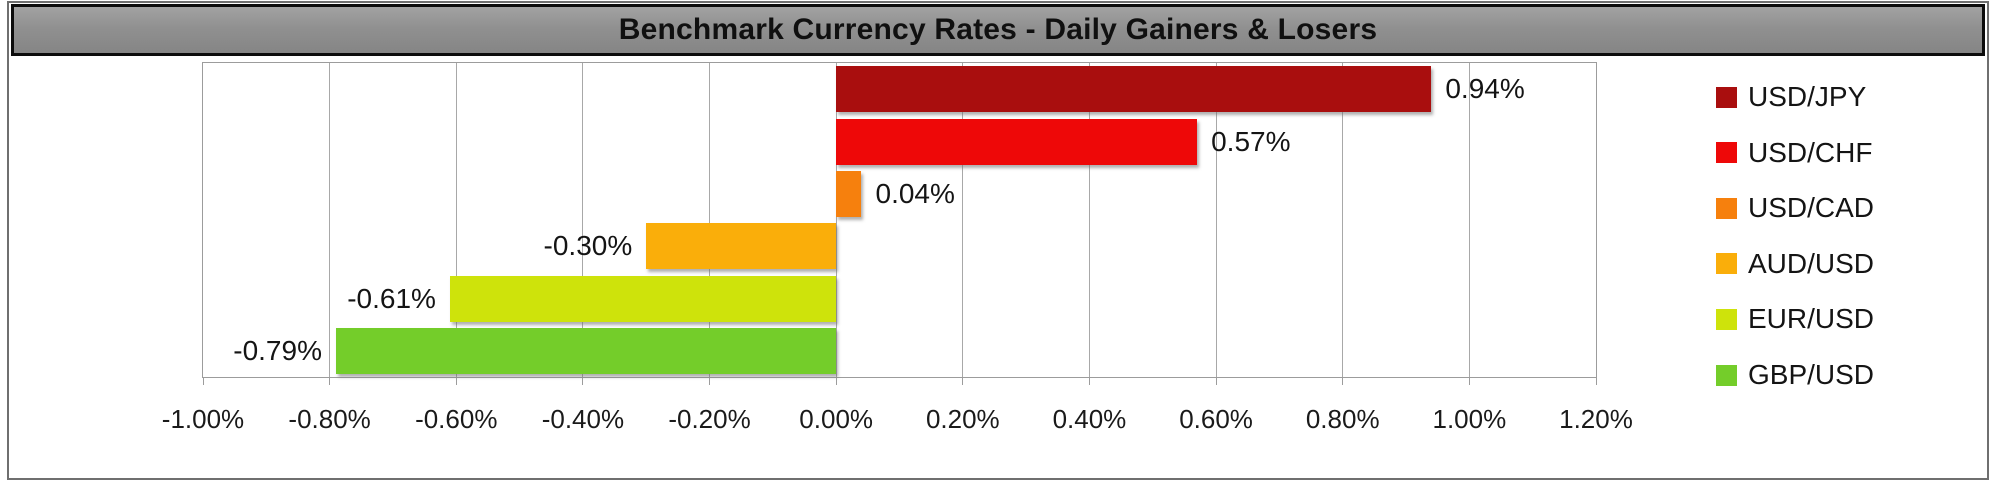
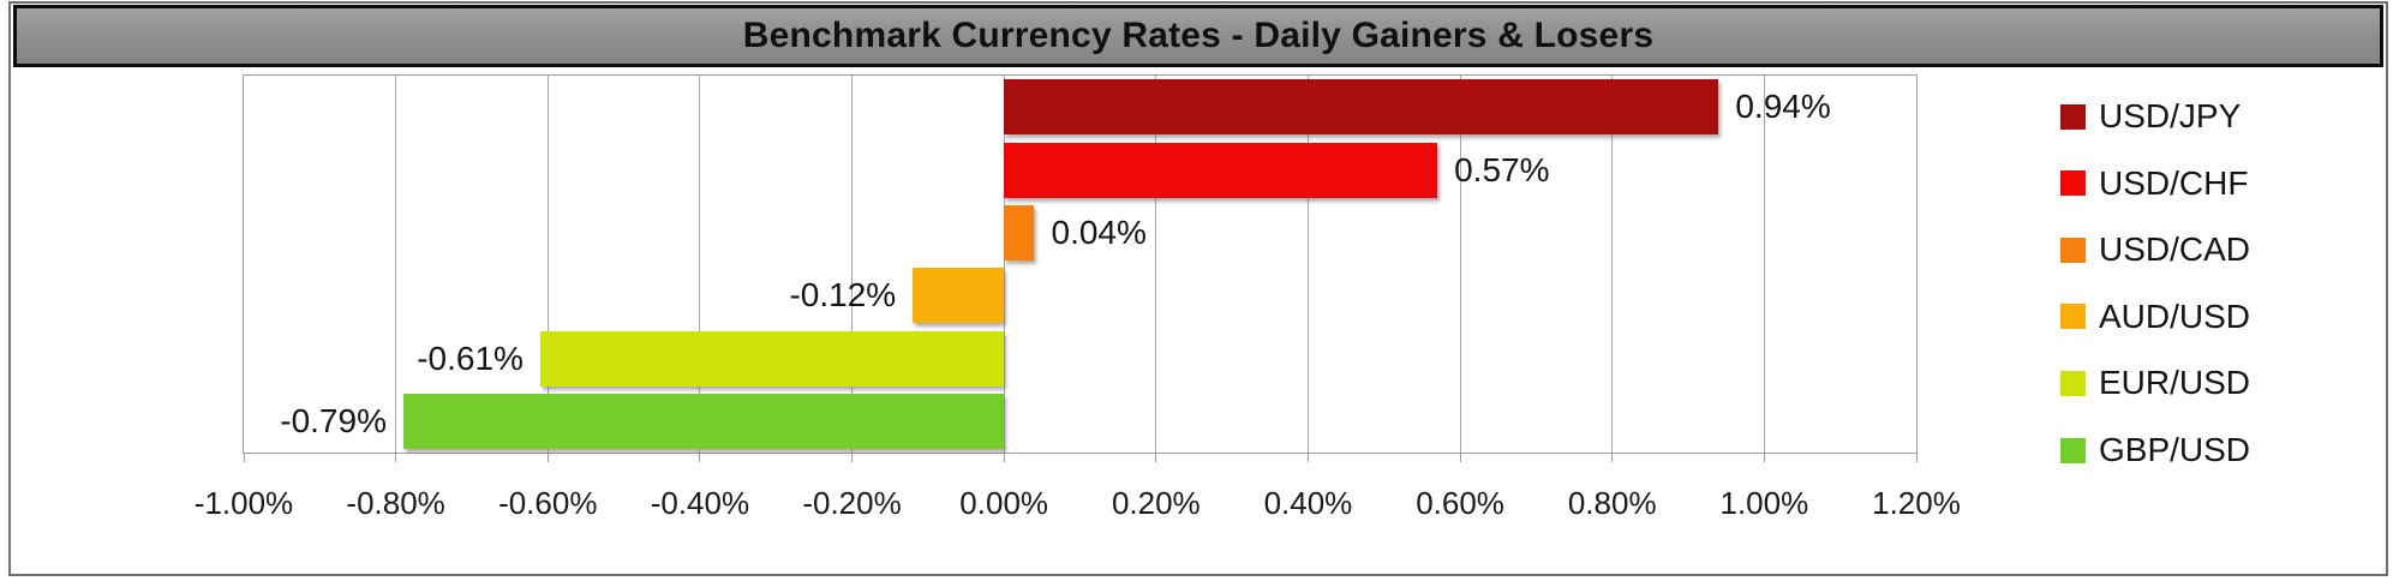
AUD/USD: -0.30% -> -0.12%
